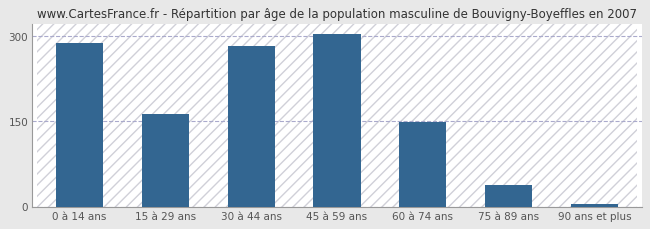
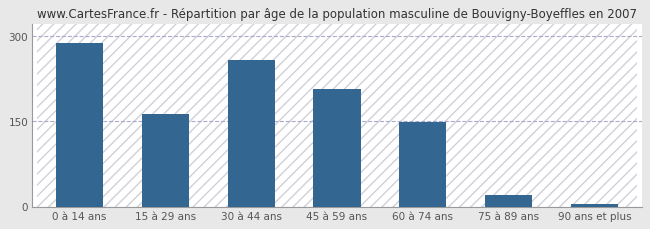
30 à 44 ans: 281 -> 258
45 à 59 ans: 303 -> 206
75 à 89 ans: 38 -> 20
